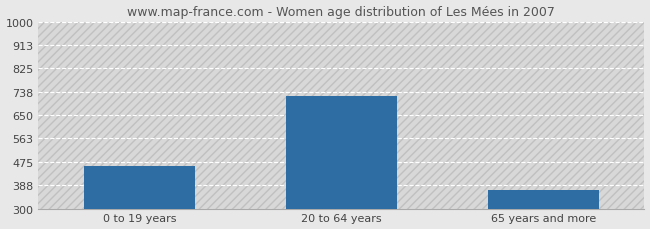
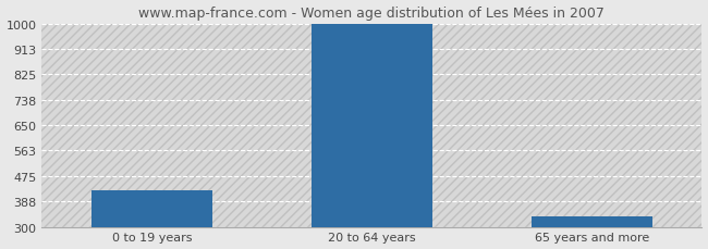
0 to 19 years: 460 -> 425
20 to 64 years: 720 -> 1000
65 years and more: 370 -> 335
